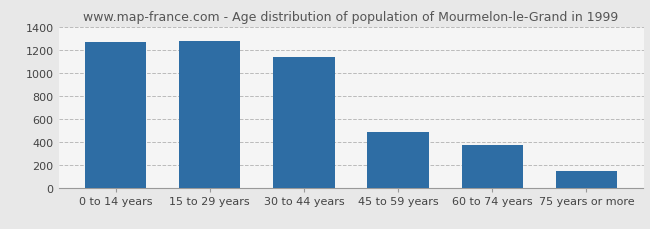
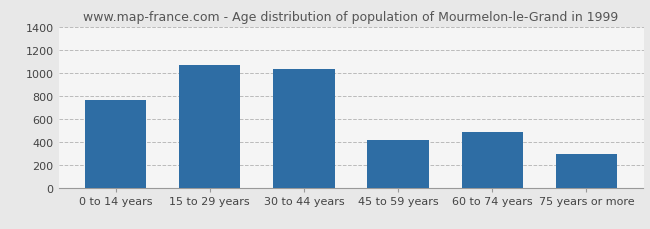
0 to 14 years: 1270 -> 760
15 to 29 years: 1270 -> 1070
30 to 44 years: 1130 -> 1030
45 to 59 years: 490 -> 410
60 to 74 years: 370 -> 480
75 years or more: 140 -> 290
